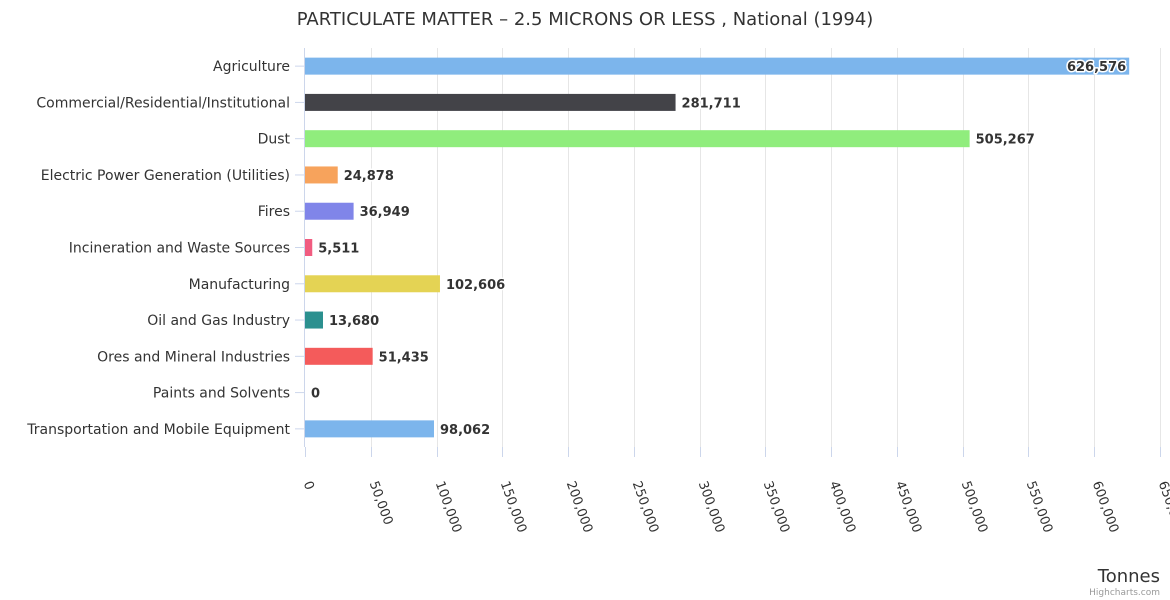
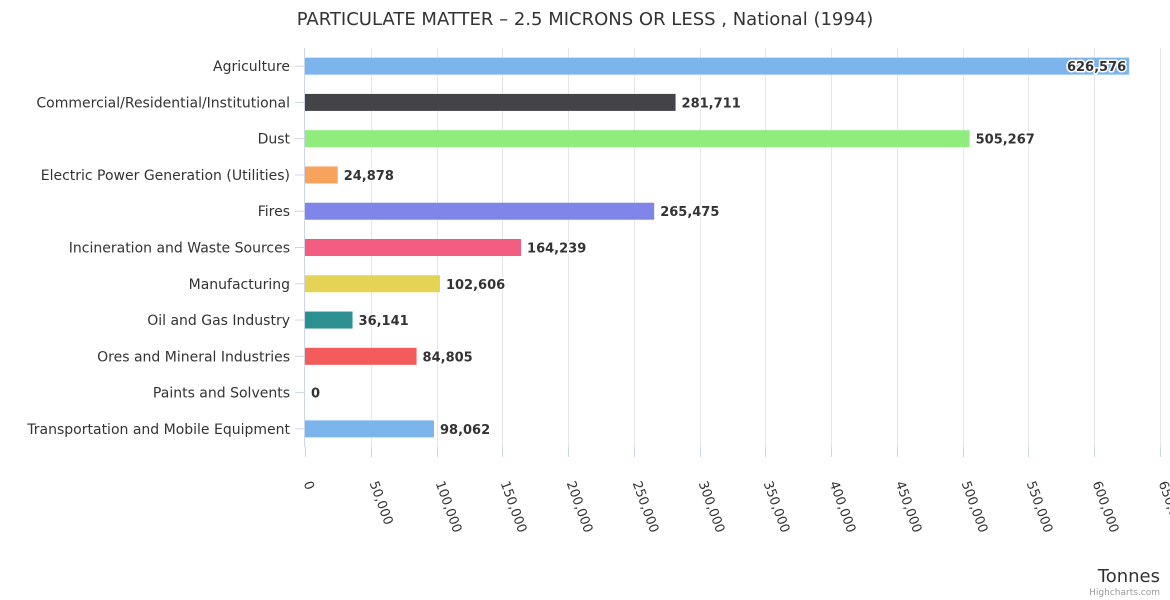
Fires: 36,949 -> 265,475
Incineration and Waste Sources: 5,511 -> 164,239
Oil and Gas Industry: 13,680 -> 36,141
Ores and Mineral Industries: 51,435 -> 84,805
